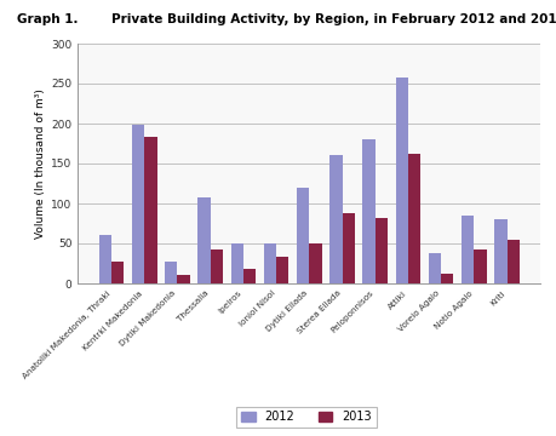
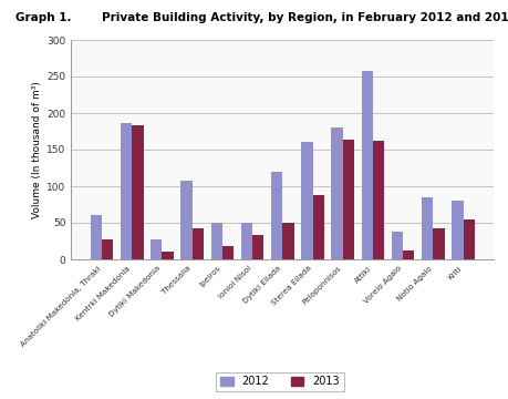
2012/Kentrki Makedonia: 198 -> 186
2013/Peloponnisos: 82 -> 164
